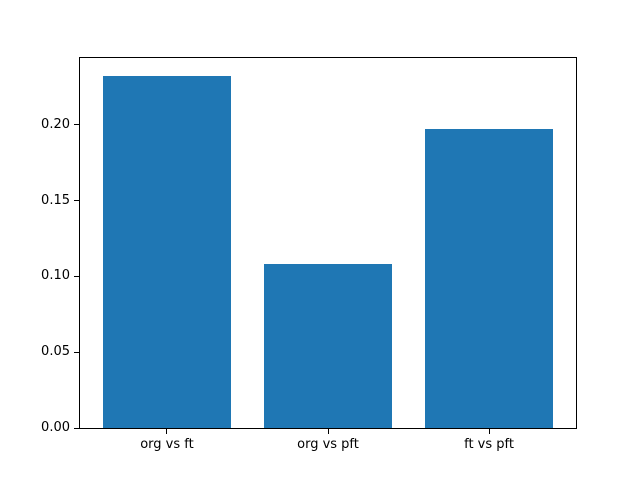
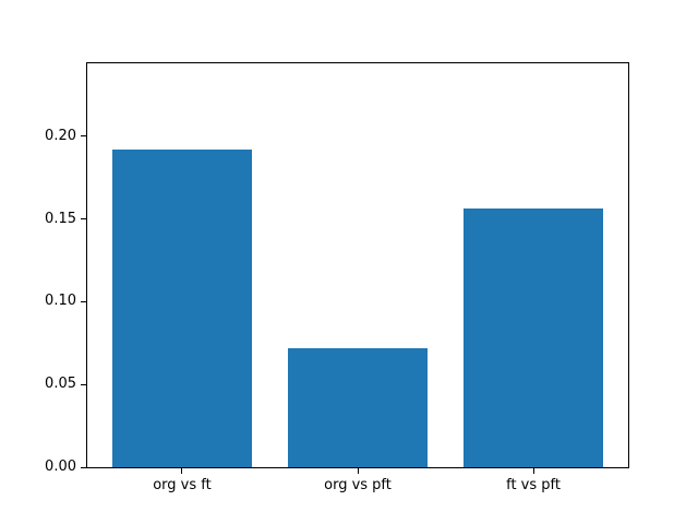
org vs ft: 0.232 -> 0.192
org vs pft: 0.108 -> 0.072
ft vs pft: 0.197 -> 0.156
